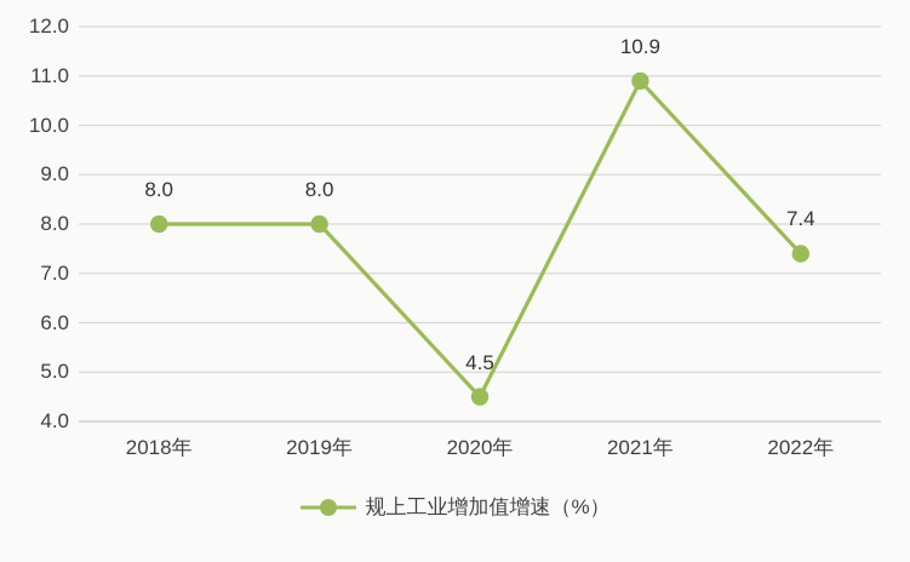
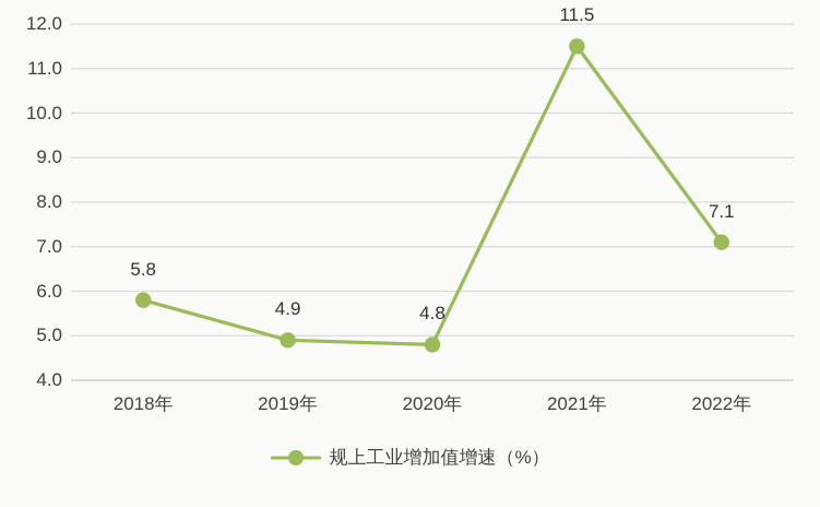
2018年: 8.0 -> 5.8
2019年: 8.0 -> 4.9
2020年: 4.5 -> 4.8
2021年: 10.9 -> 11.5
2022年: 7.4 -> 7.1
